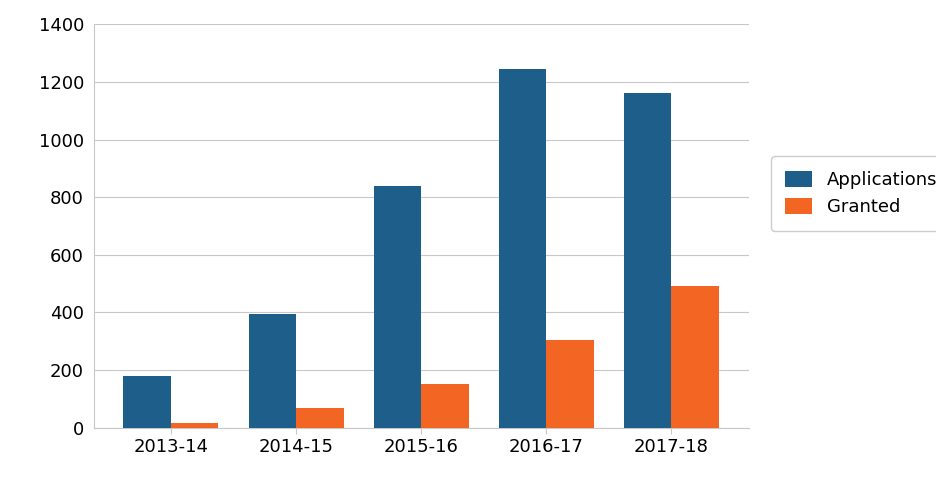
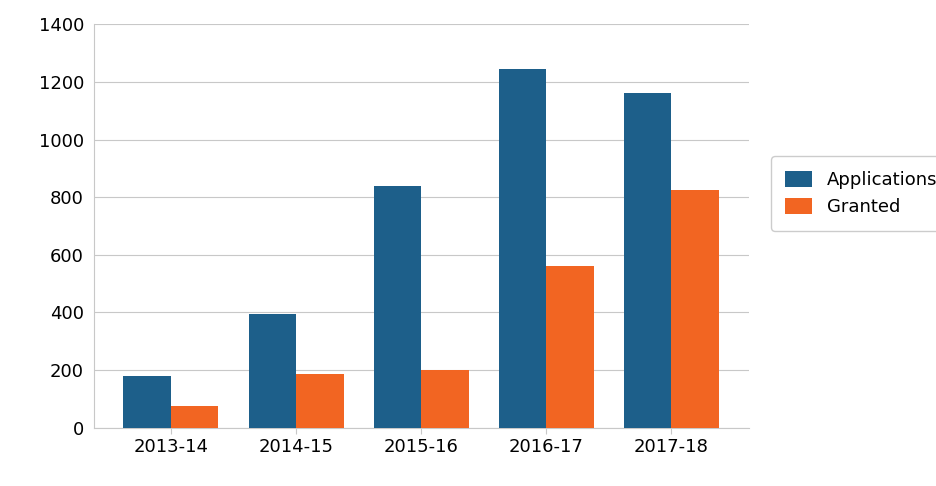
Granted/2013-14: 15 -> 75
Granted/2014-15: 70 -> 185
Granted/2015-16: 150 -> 200
Granted/2016-17: 305 -> 560
Granted/2017-18: 490 -> 825
